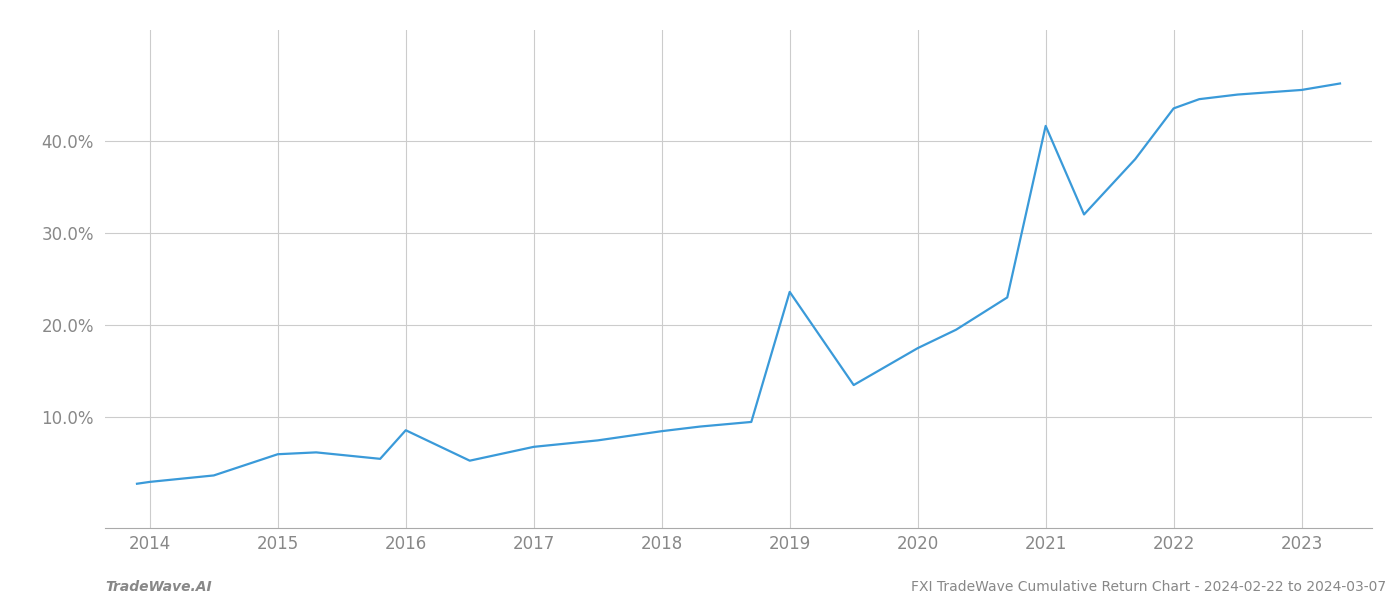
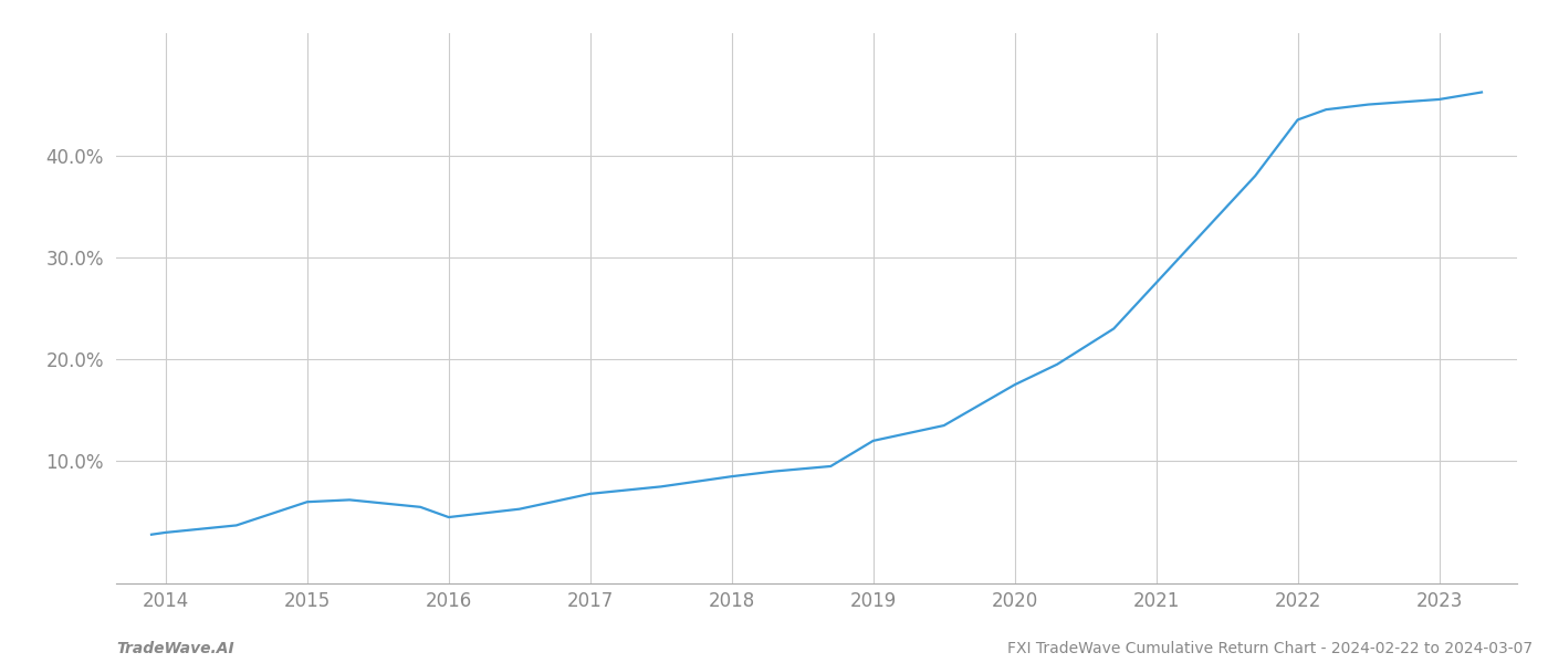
2016: 8.6% -> 4.5%
2019: 23.6% -> 12.0%
2021: 41.6% -> 27.5%
